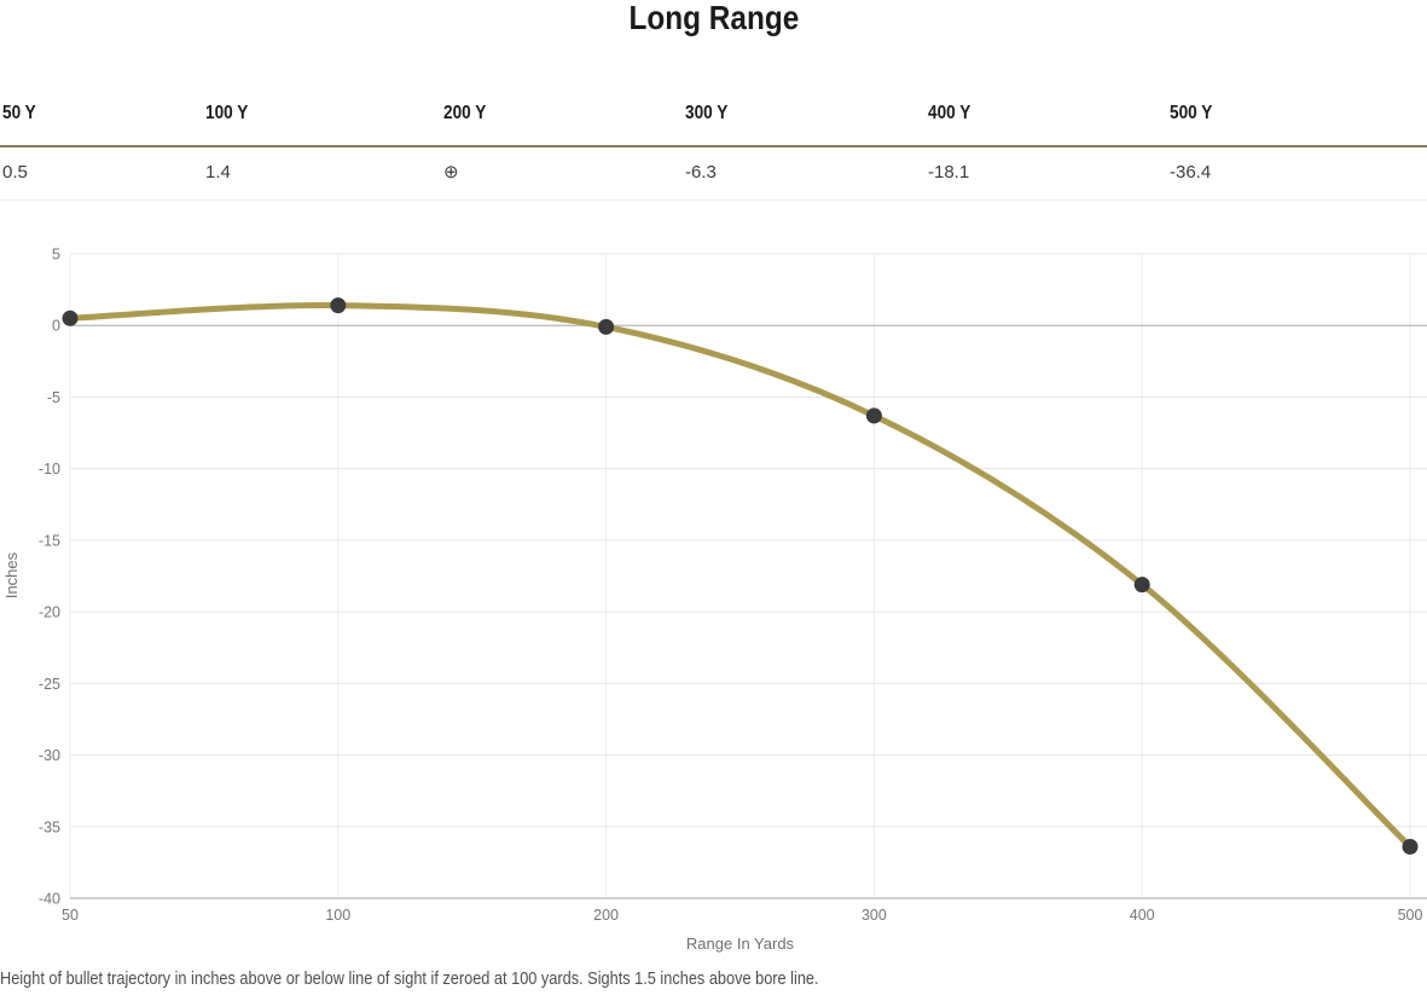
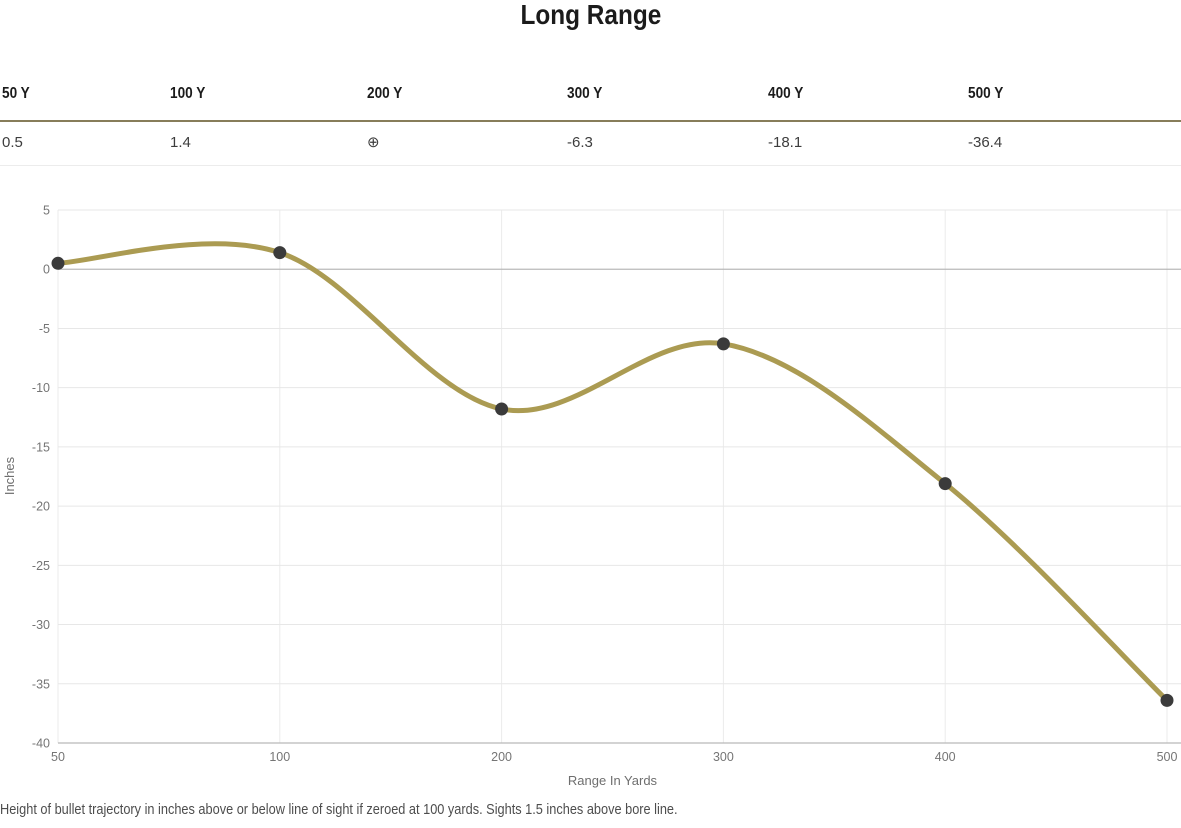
200: -0.1 -> -11.8
